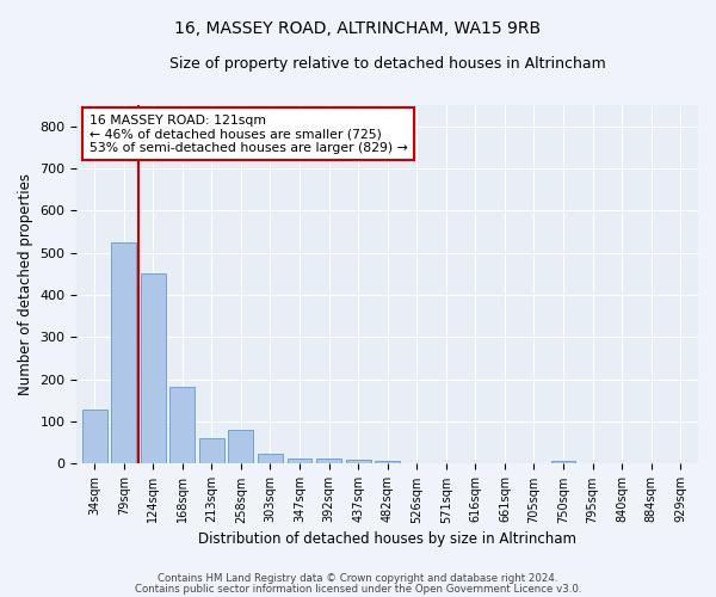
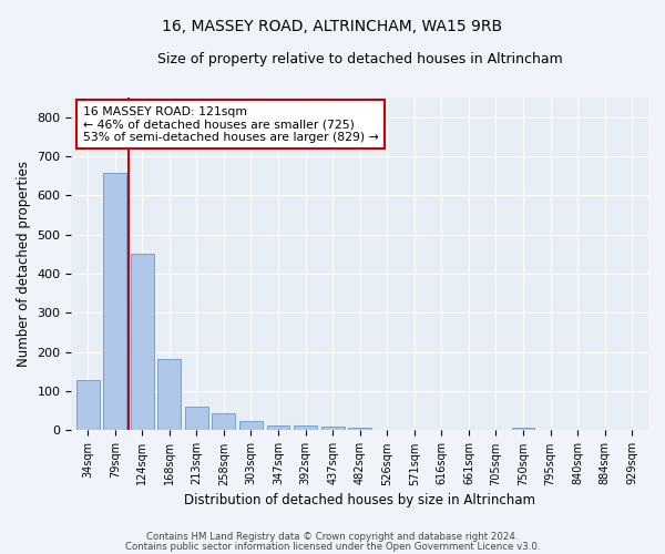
79sqm: 525 -> 658
258sqm: 80 -> 43
